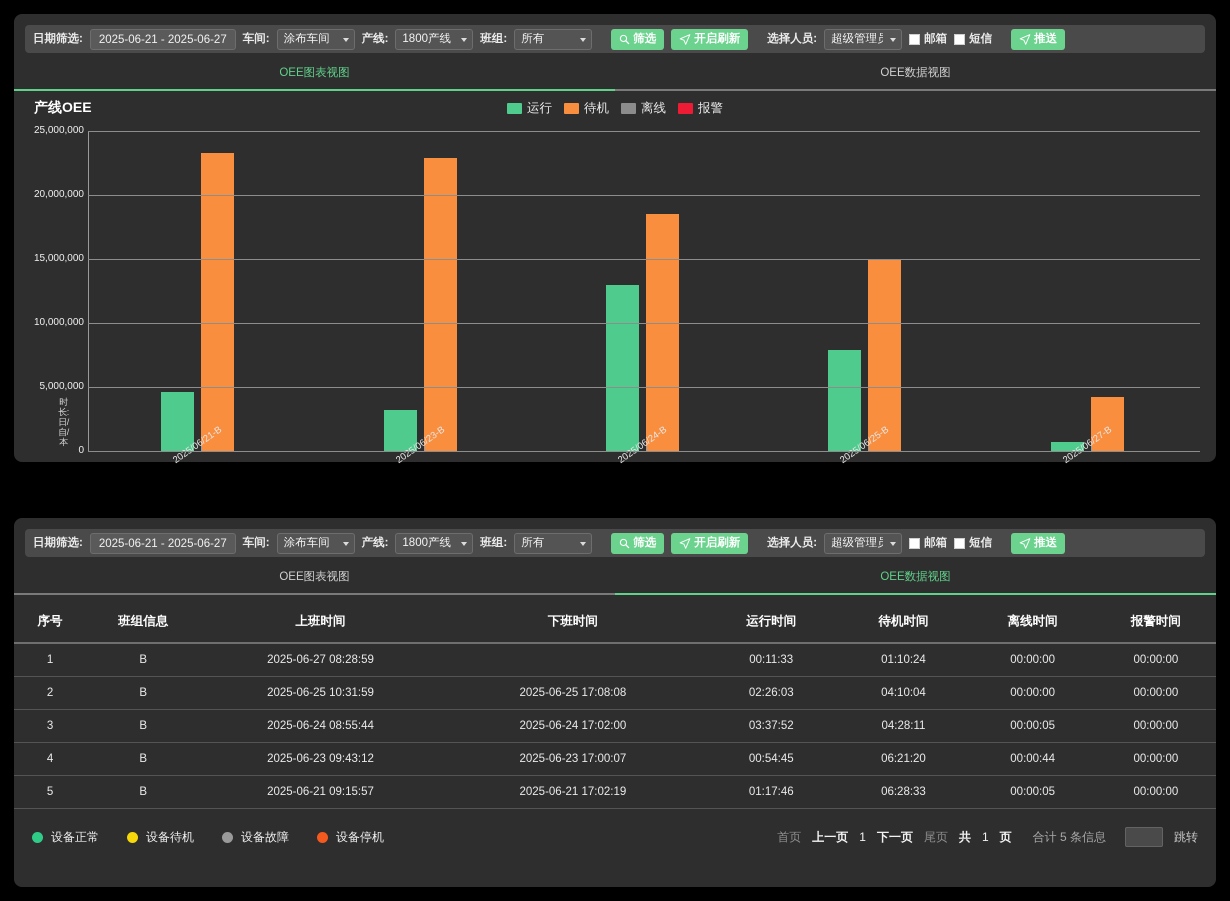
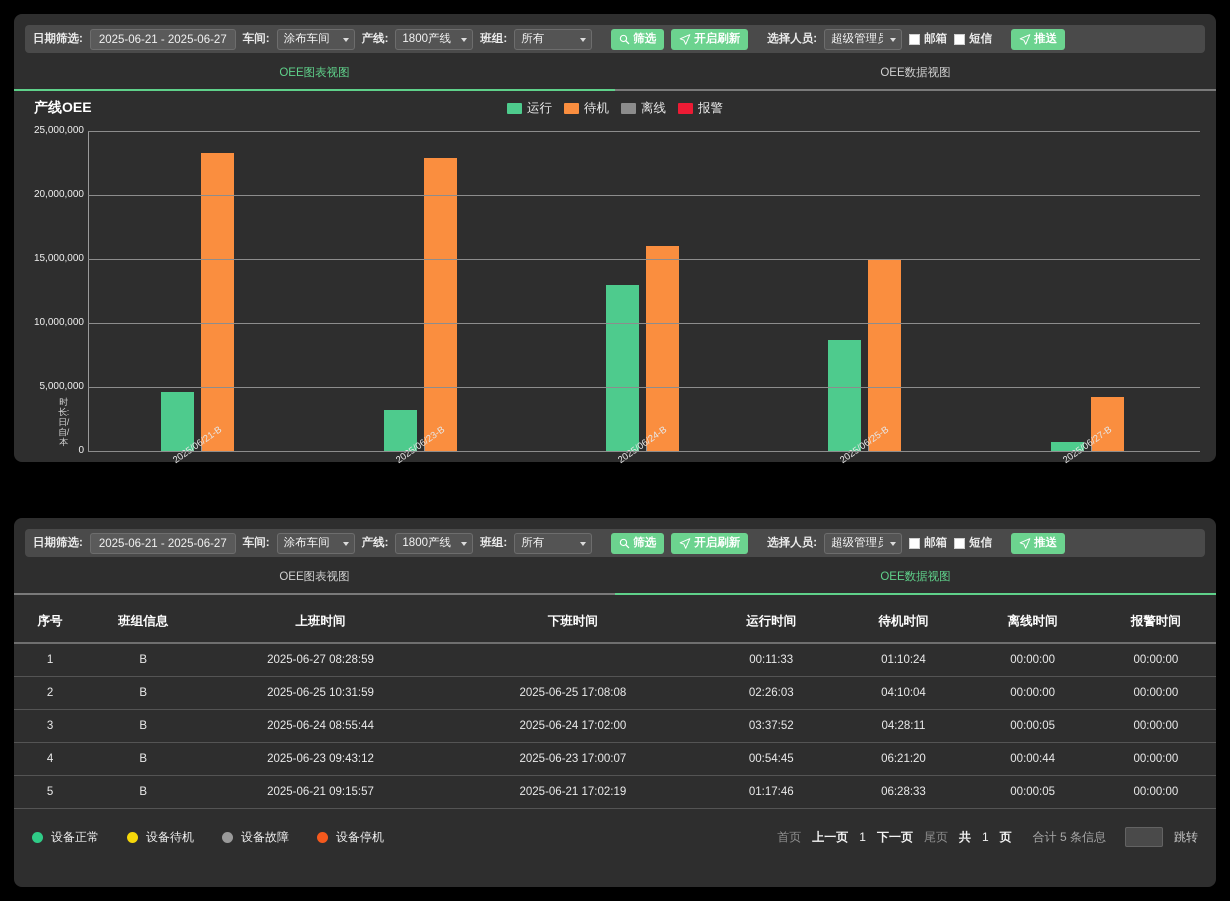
待机/2025/06/24-B: 18500000 -> 16000000
运行/2025/06/25-B: 7900000 -> 8700000
